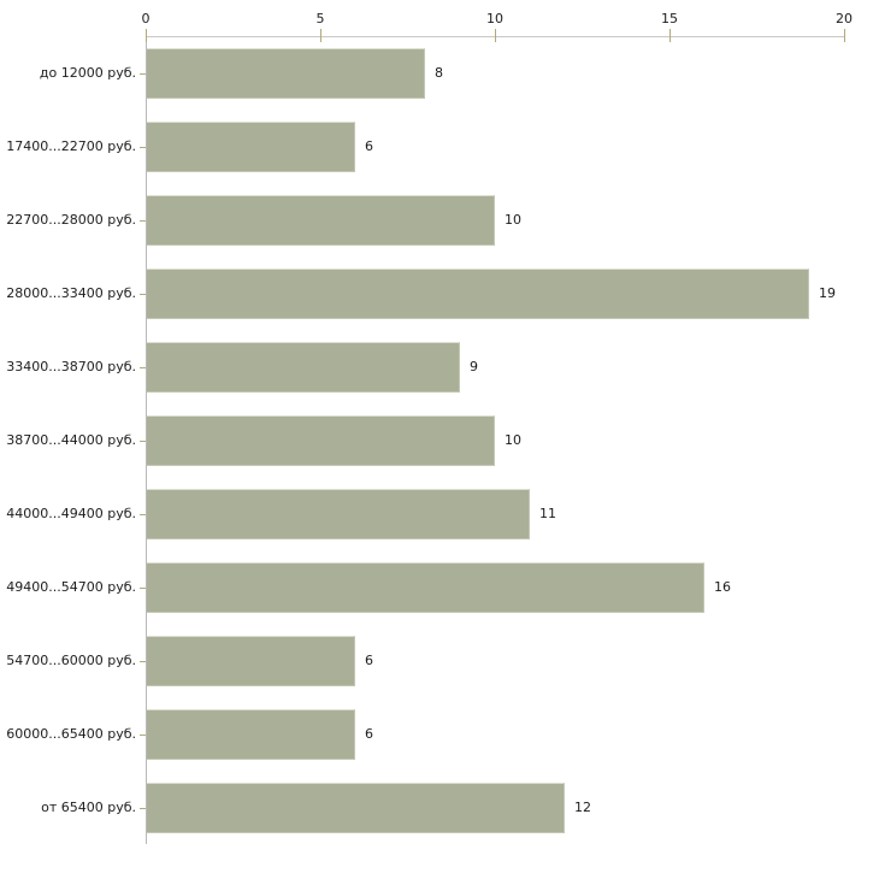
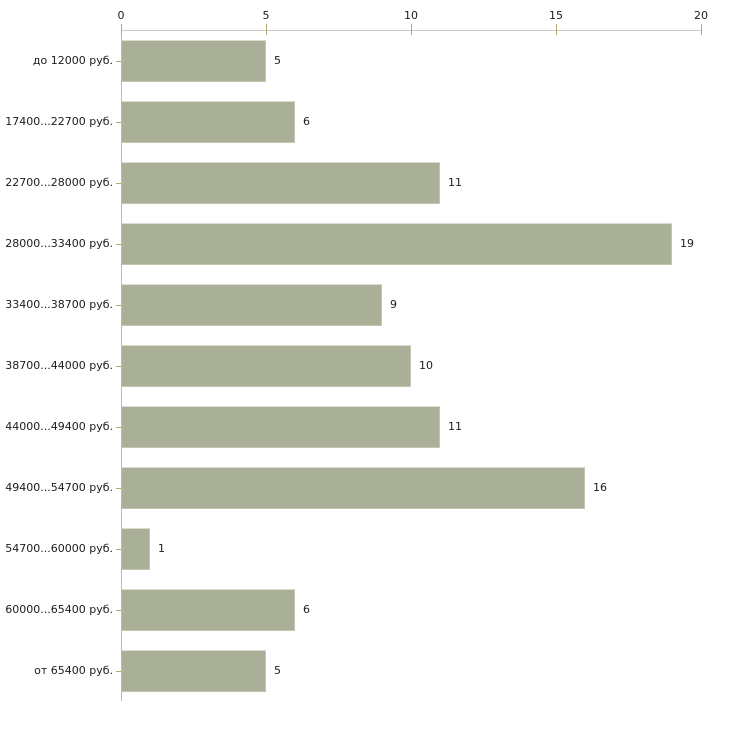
до 12000 руб.: 8 -> 5
22700...28000 руб.: 10 -> 11
54700...60000 руб.: 6 -> 1
от 65400 руб.: 12 -> 5
